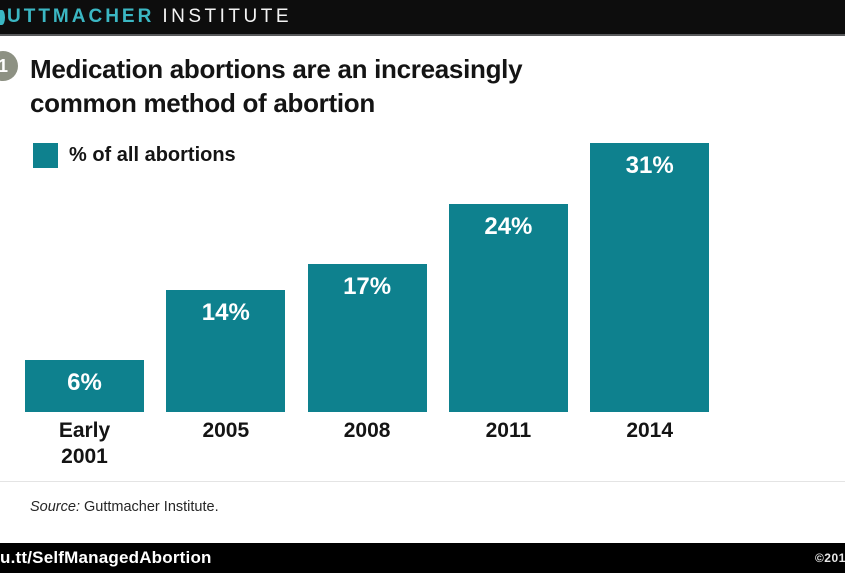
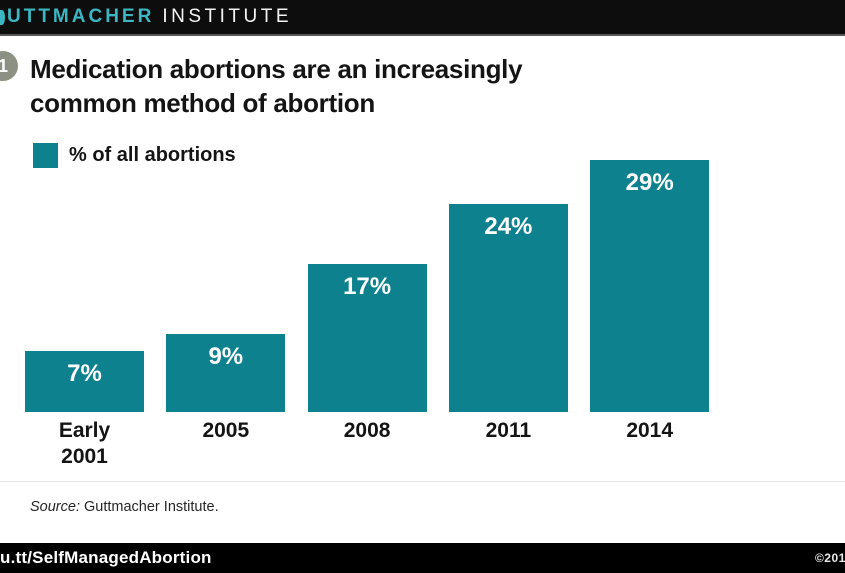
Early 2001: 6% -> 7%
2005: 14% -> 9%
2014: 31% -> 29%
